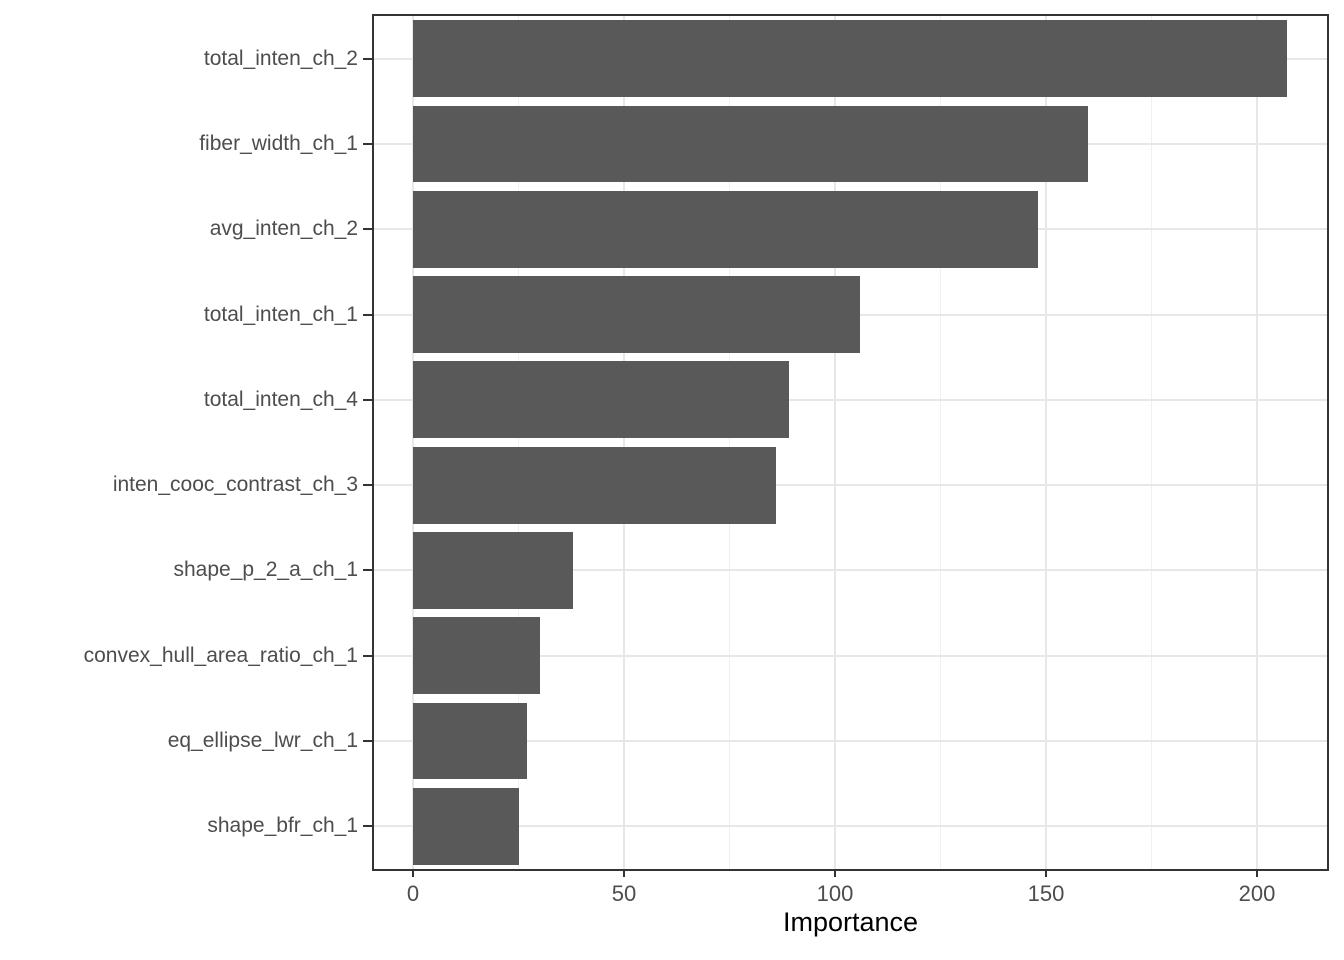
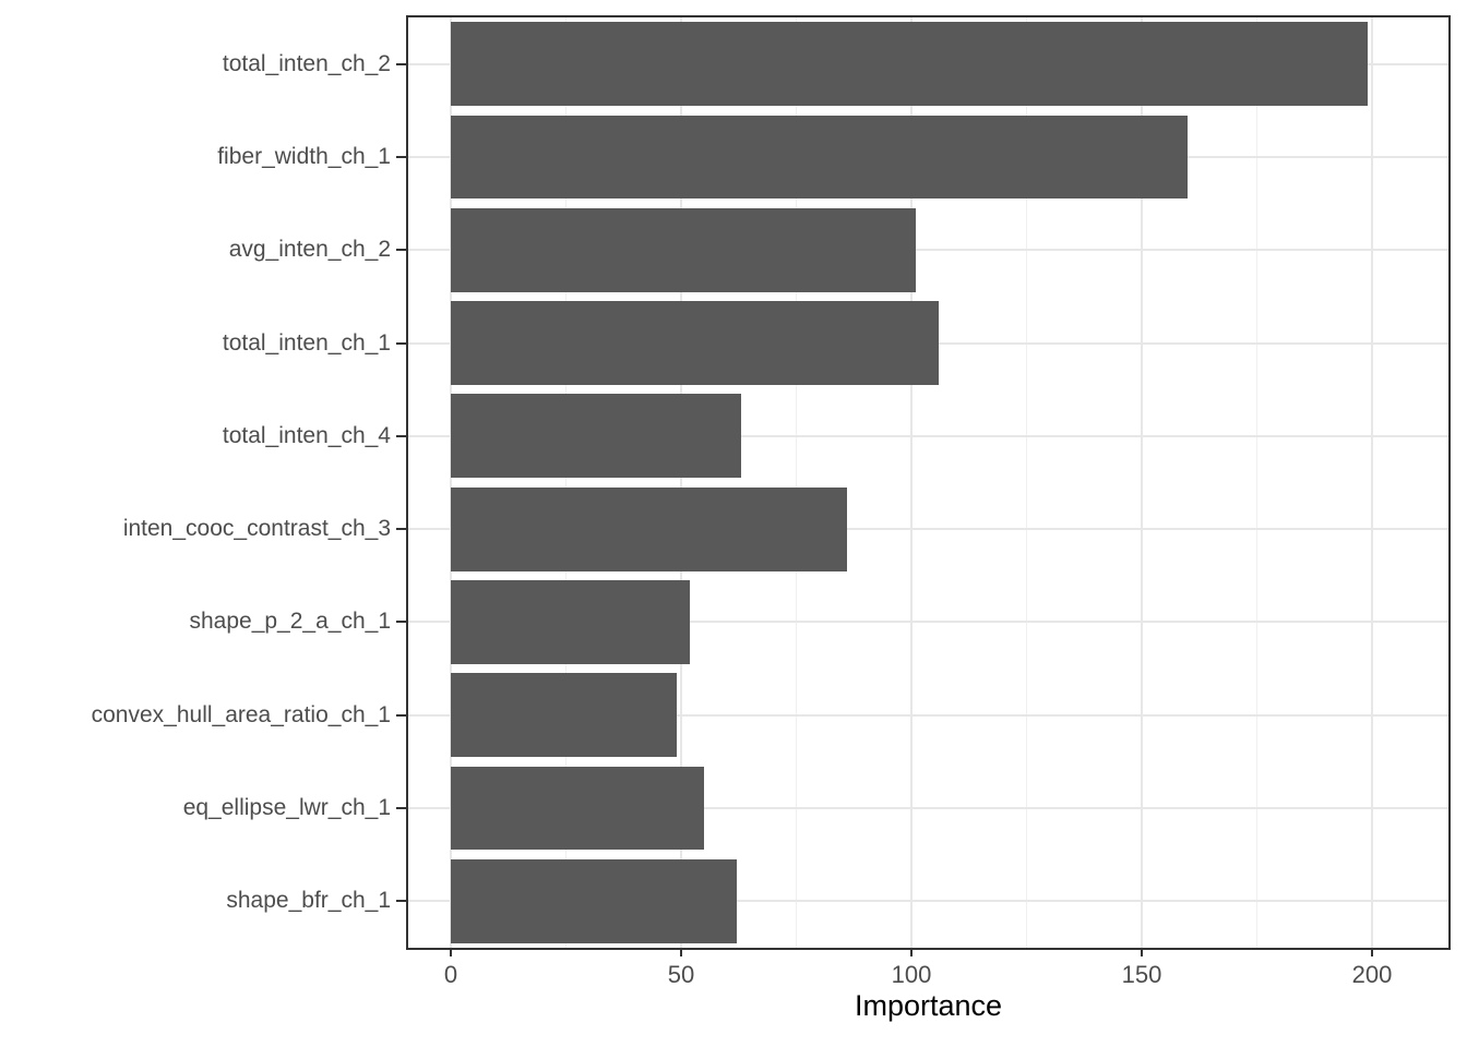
total_inten_ch_2: 207 -> 199
avg_inten_ch_2: 148 -> 101
total_inten_ch_4: 89 -> 63
shape_p_2_a_ch_1: 38 -> 52
convex_hull_area_ratio_ch_1: 30 -> 49
eq_ellipse_lwr_ch_1: 27 -> 55
shape_bfr_ch_1: 25 -> 62
